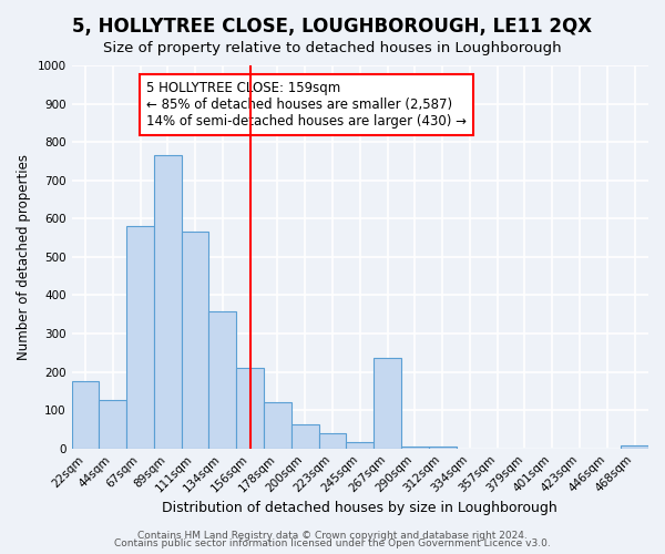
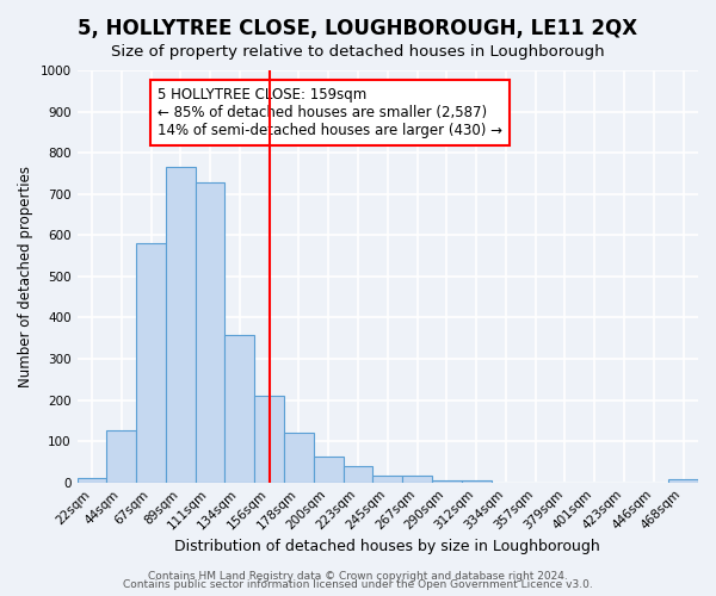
22sqm: 175 -> 10
111sqm: 565 -> 728
267sqm: 235 -> 17
